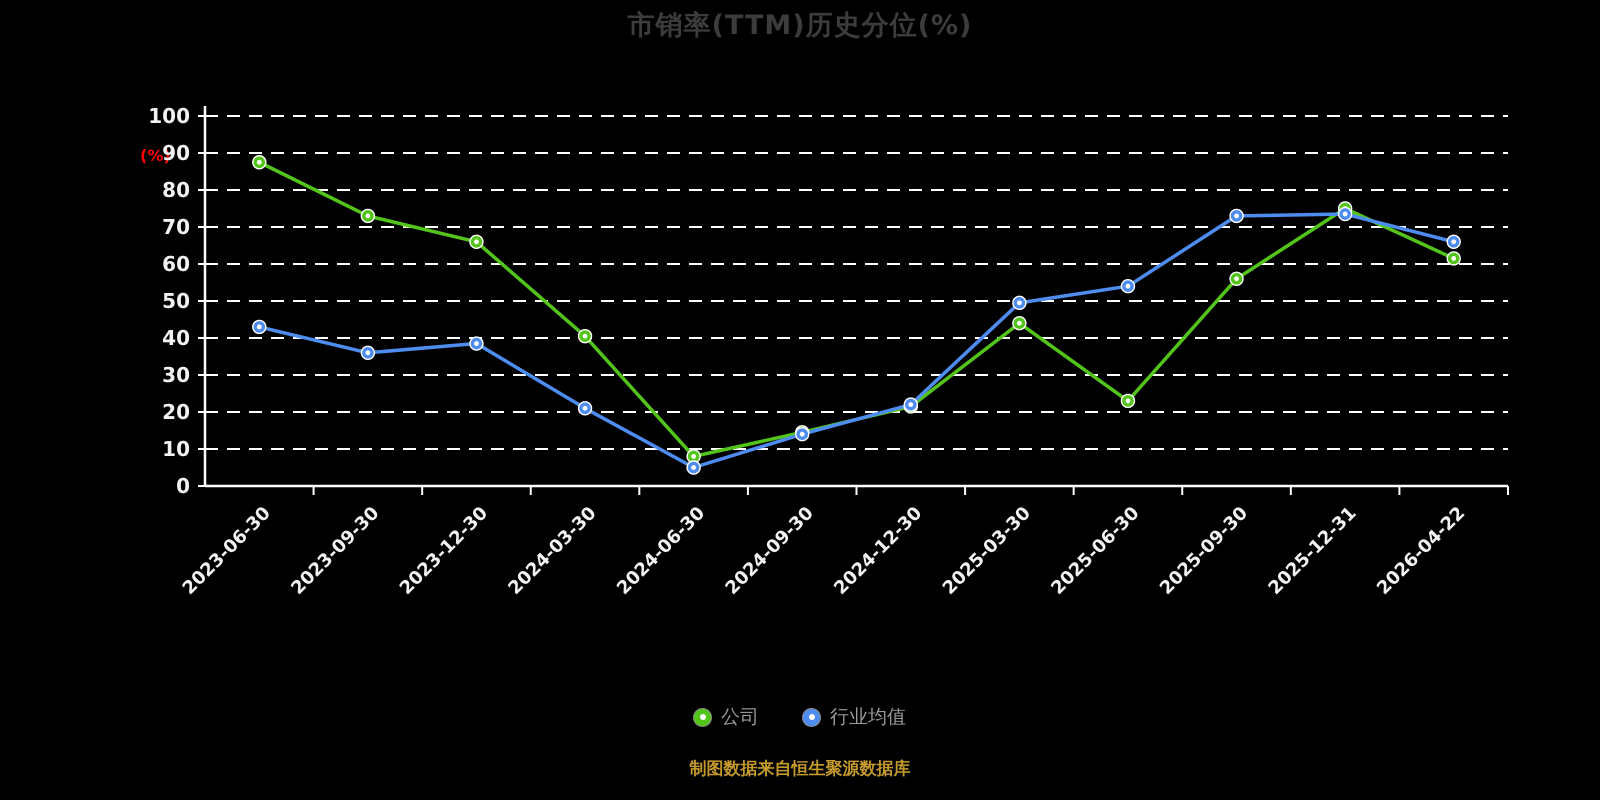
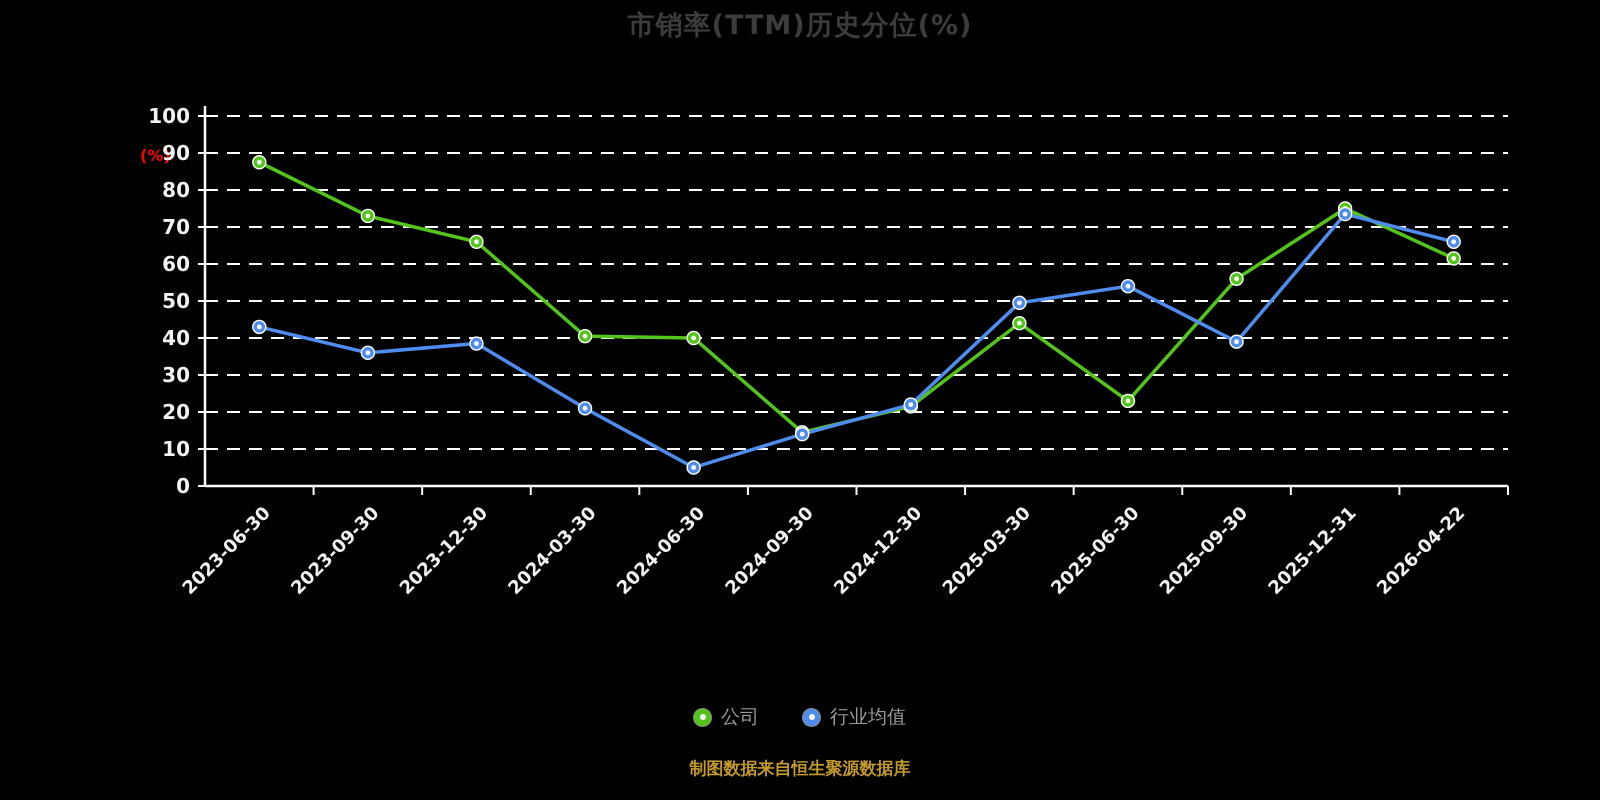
公司/2024-06-30: 8 -> 40
行业均值/2025-09-30: 73 -> 39
